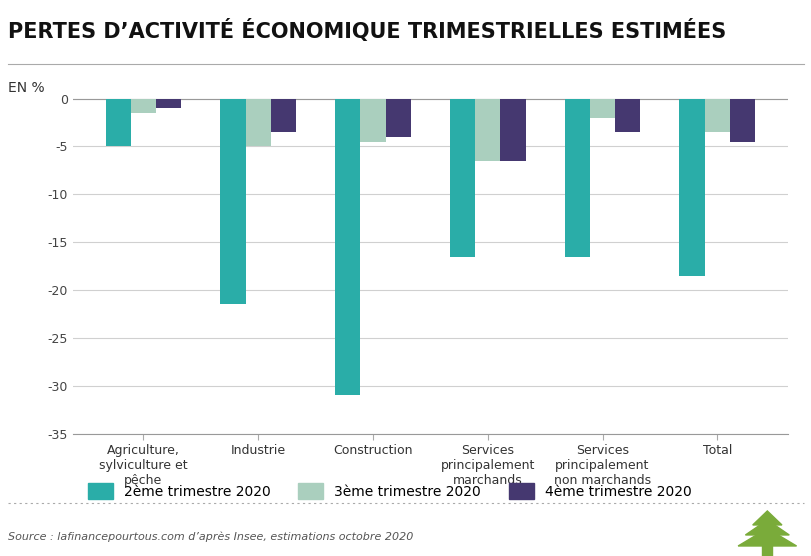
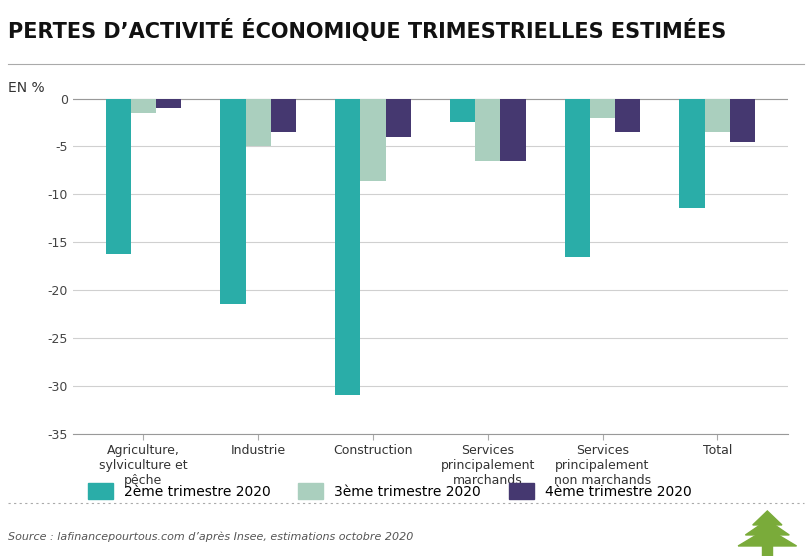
2ème trimestre 2020/Agriculture, sylviculture et pêche: -5.0 -> -16.2
3ème trimestre 2020/Construction: -4.5 -> -8.6
2ème trimestre 2020/Services principalement marchands: -16.5 -> -2.4
2ème trimestre 2020/Total: -18.5 -> -11.4
